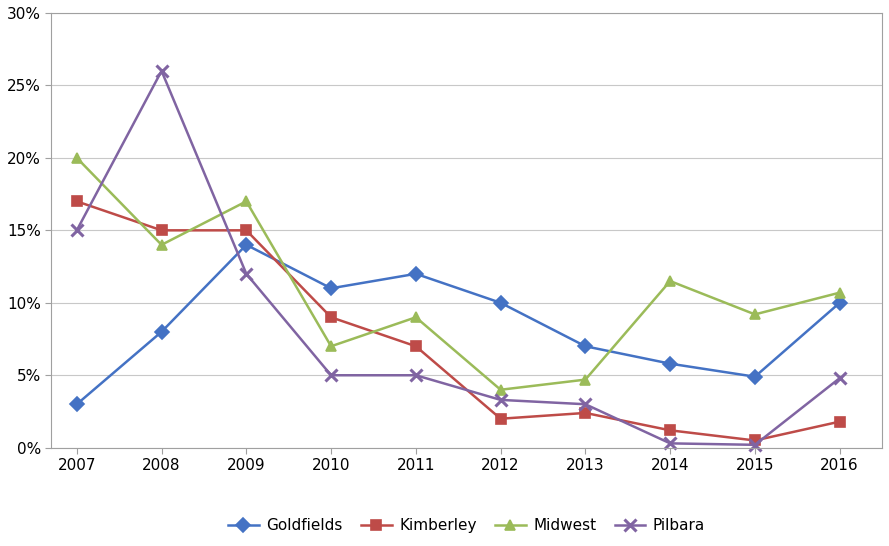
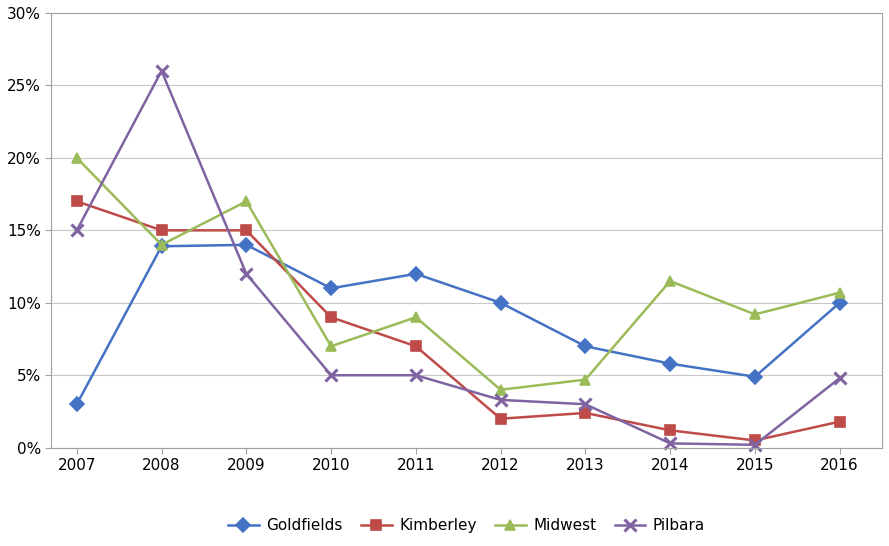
Goldfields/2008: 8.0% -> 13.9%
